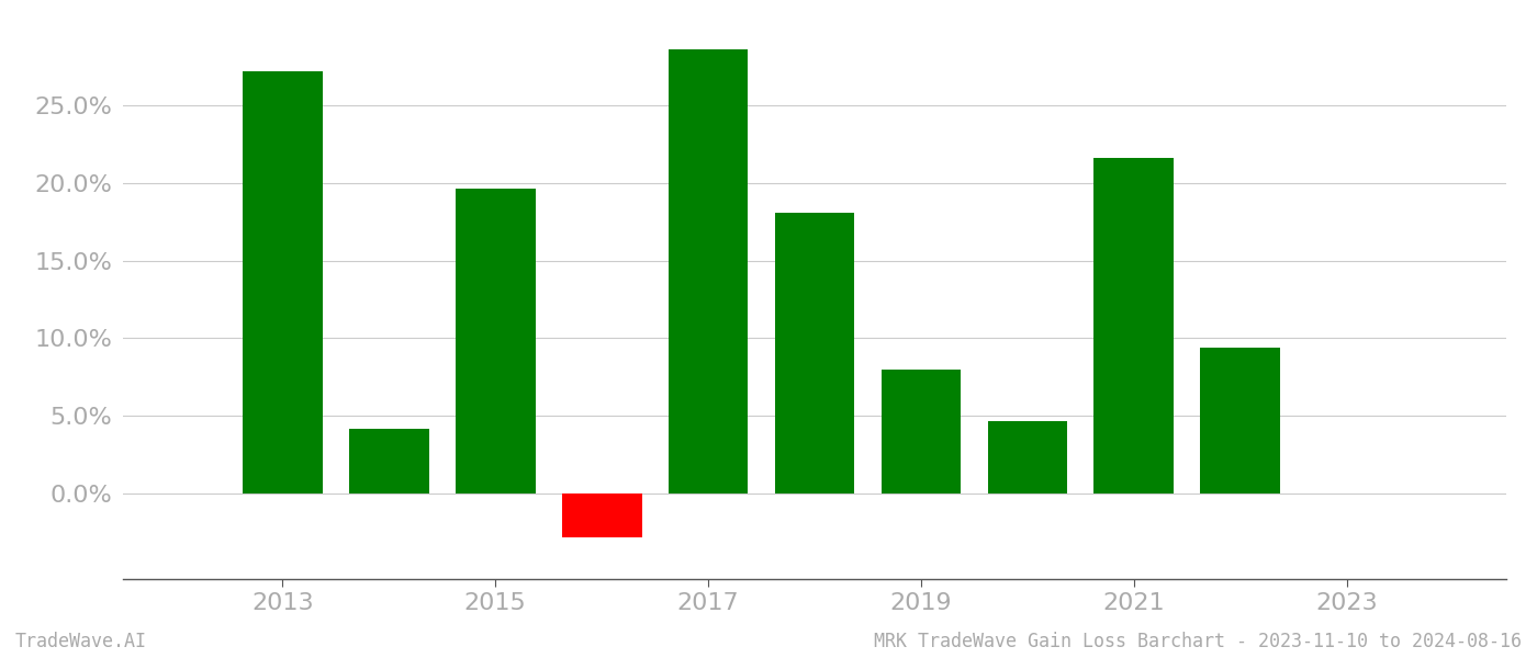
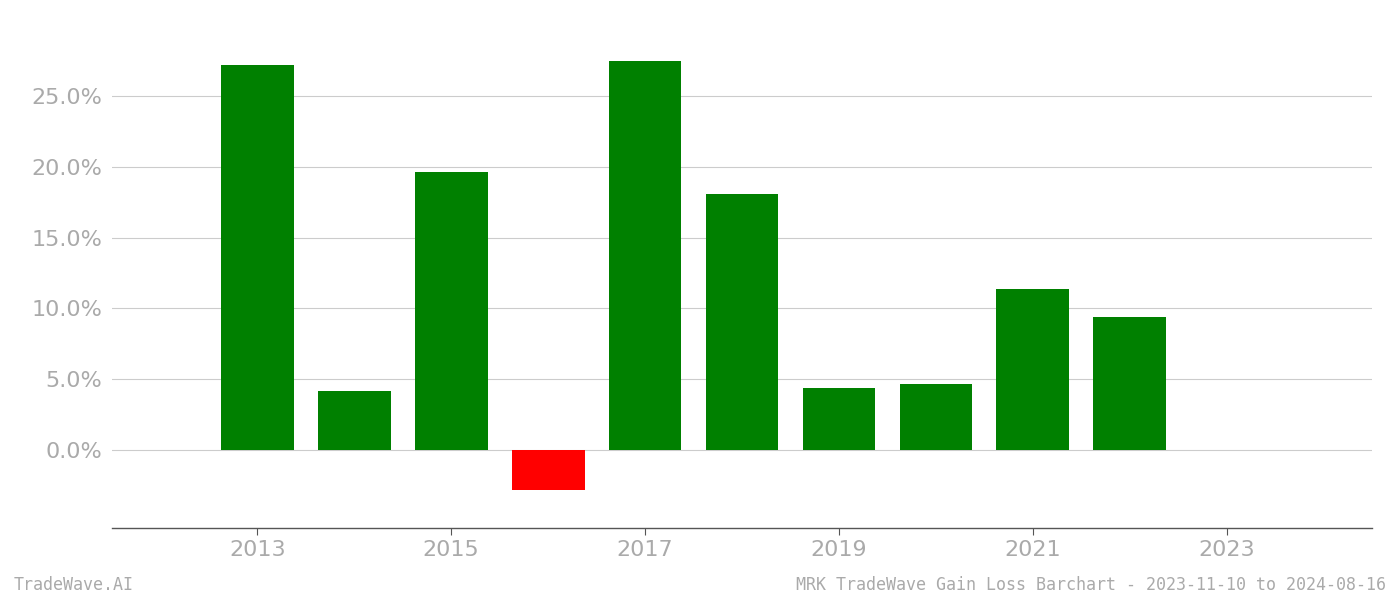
2017: 28.6% -> 27.5%
2019: 8.0% -> 4.4%
2021: 21.6% -> 11.4%
